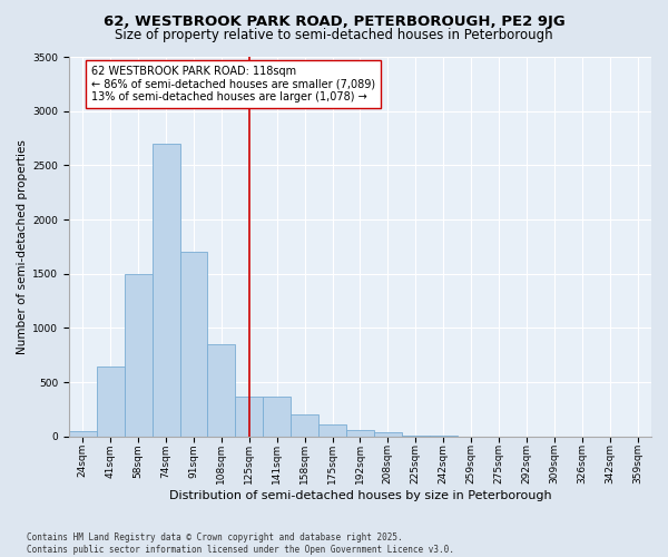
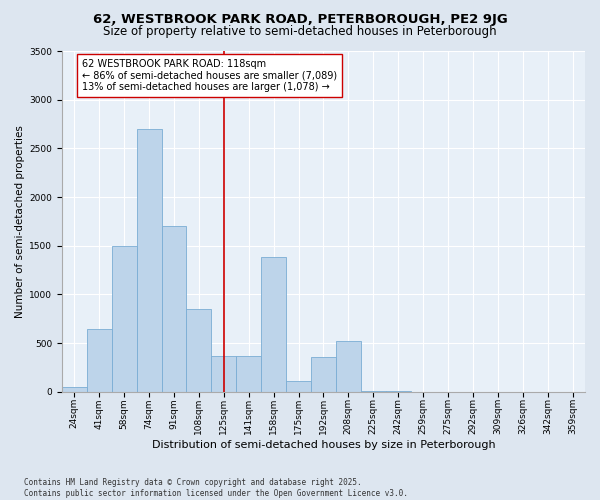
158sqm: 200 -> 1380
192sqm: 60 -> 360
208sqm: 40 -> 520
